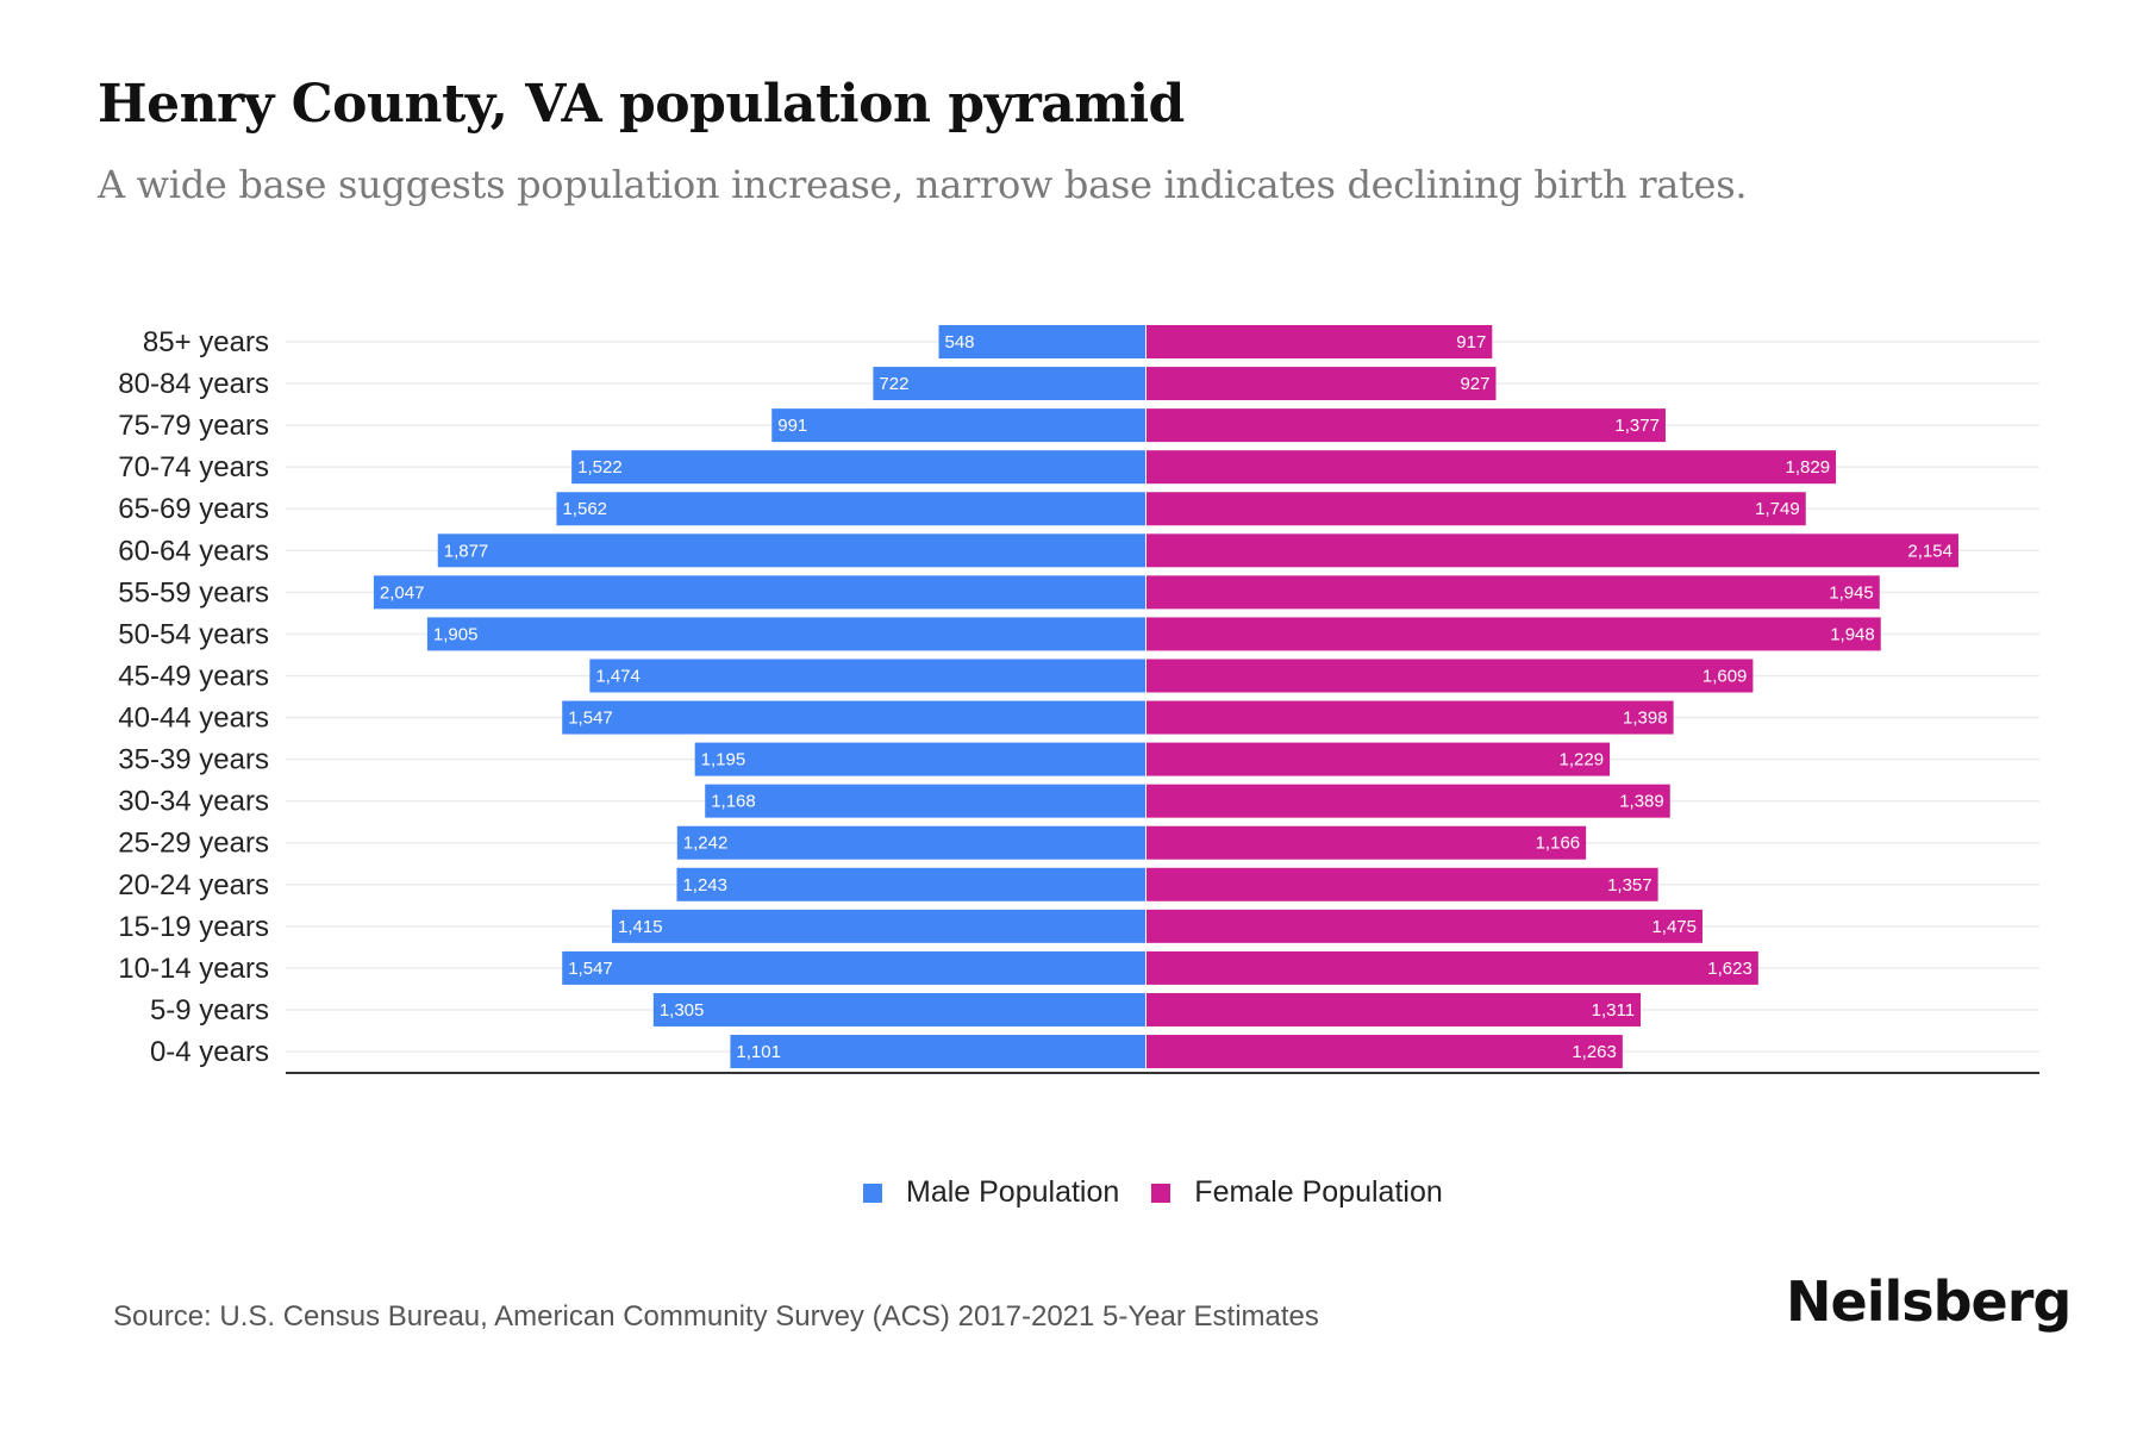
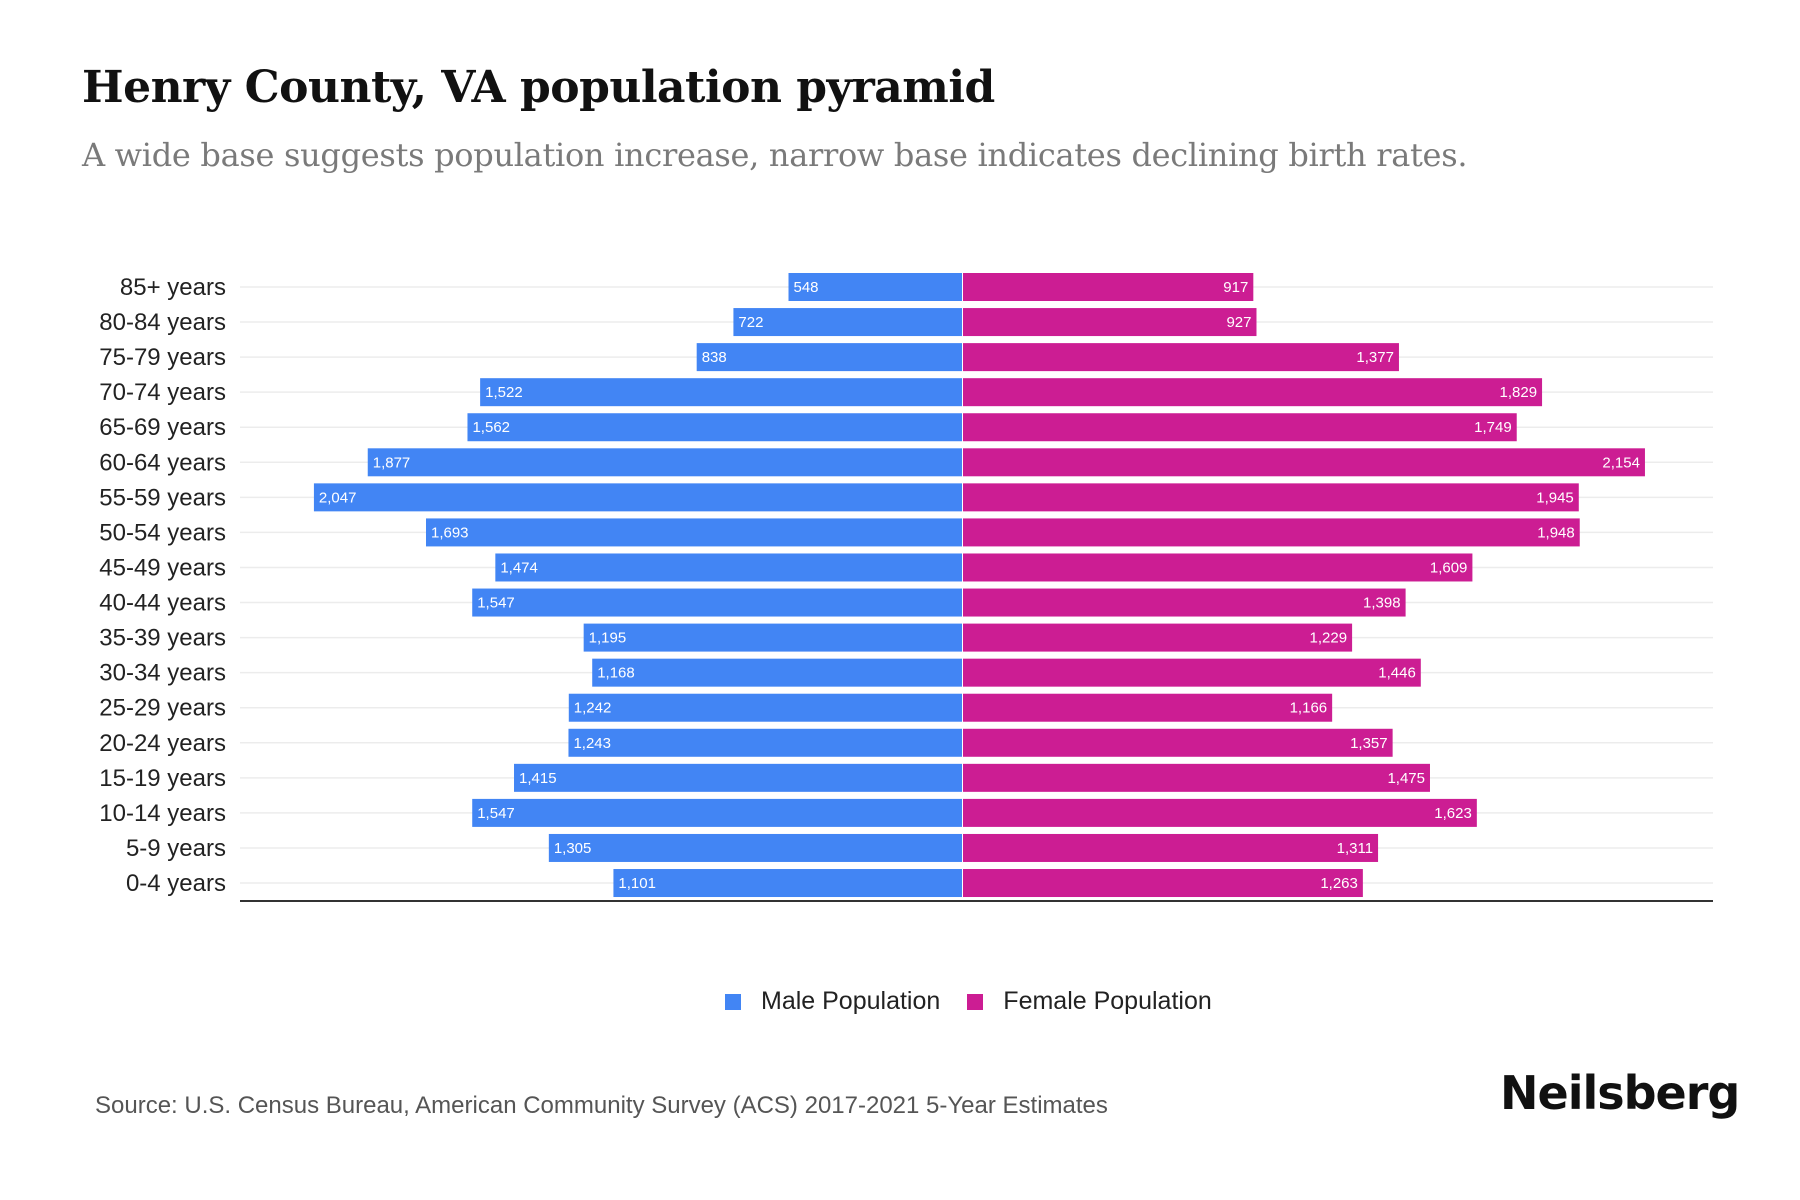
Male Population/75-79 years: 991 -> 838
Male Population/50-54 years: 1,905 -> 1,693
Female Population/30-34 years: 1,389 -> 1,446
